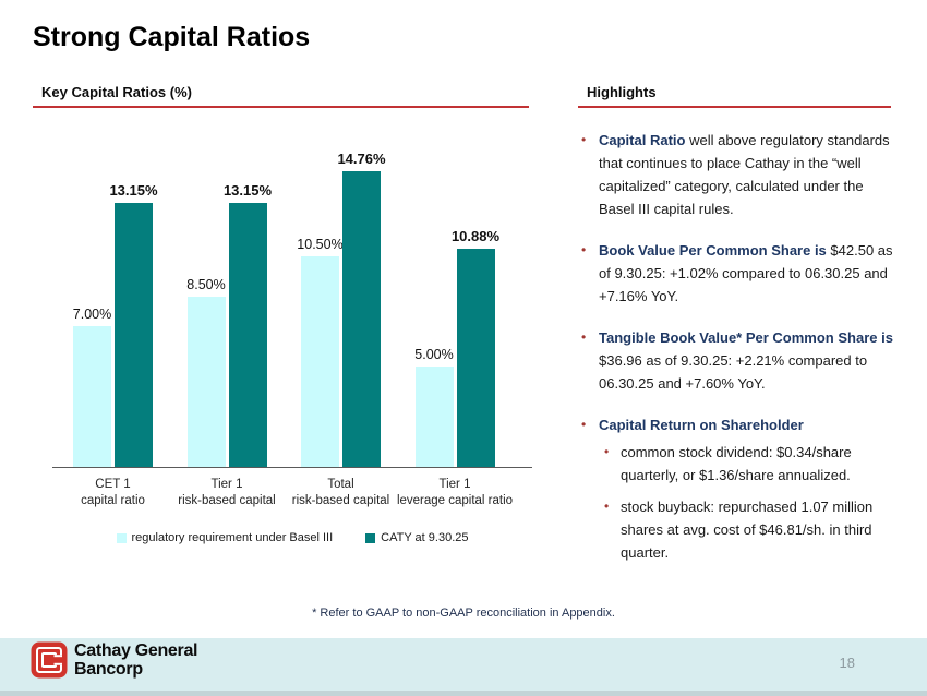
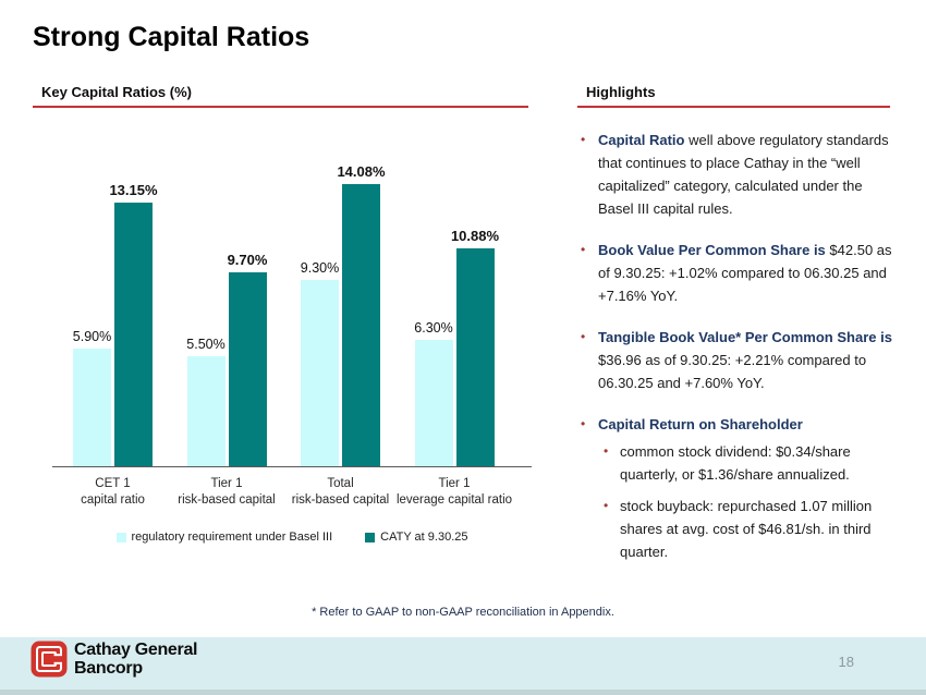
regulatory requirement under Basel III/CET 1 capital ratio: 7.00% -> 5.90%
regulatory requirement under Basel III/Tier 1 risk-based capital: 8.50% -> 5.50%
CATY at 9.30.25/Tier 1 risk-based capital: 13.15% -> 9.70%
regulatory requirement under Basel III/Total risk-based capital: 10.50% -> 9.30%
CATY at 9.30.25/Total risk-based capital: 14.76% -> 14.08%
regulatory requirement under Basel III/Tier 1 leverage capital ratio: 5.00% -> 6.30%
